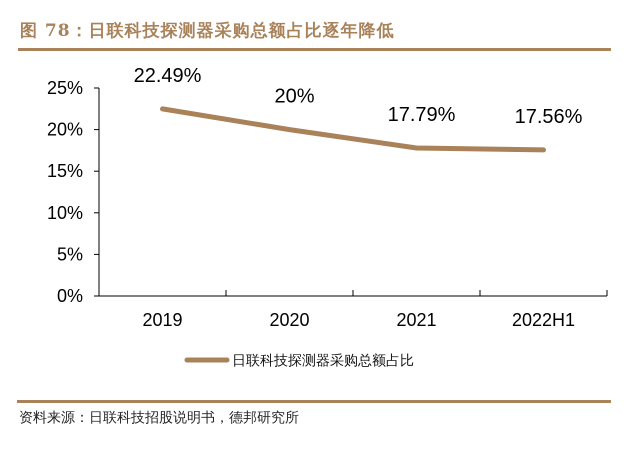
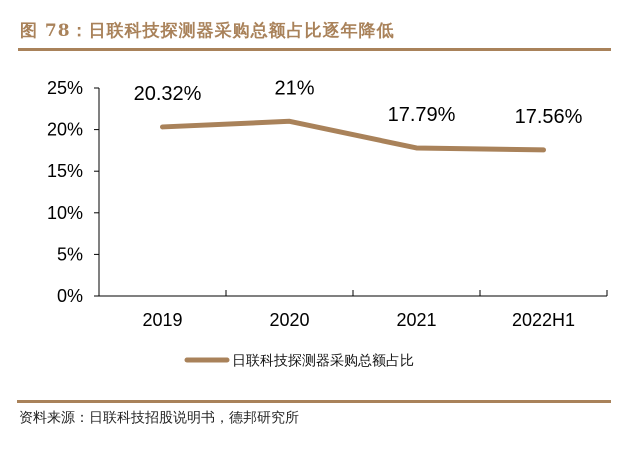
2019: 22.49% -> 20.32%
2020: 20% -> 21%
